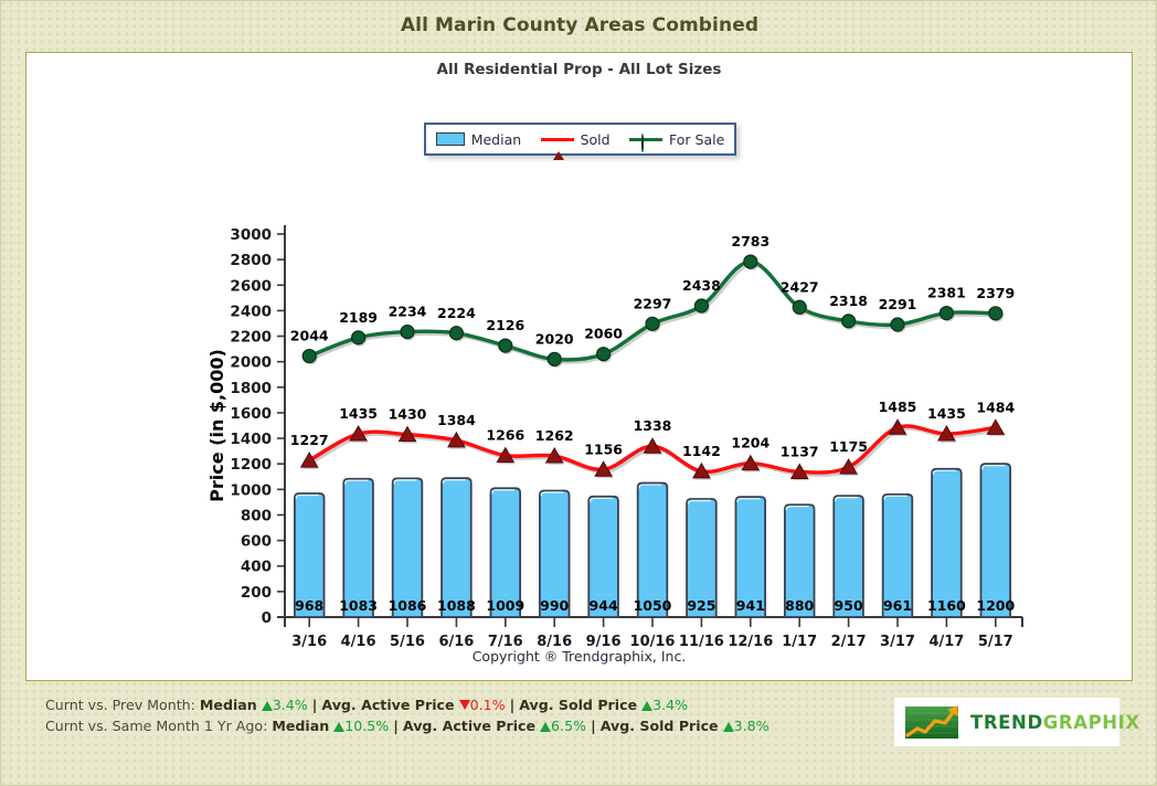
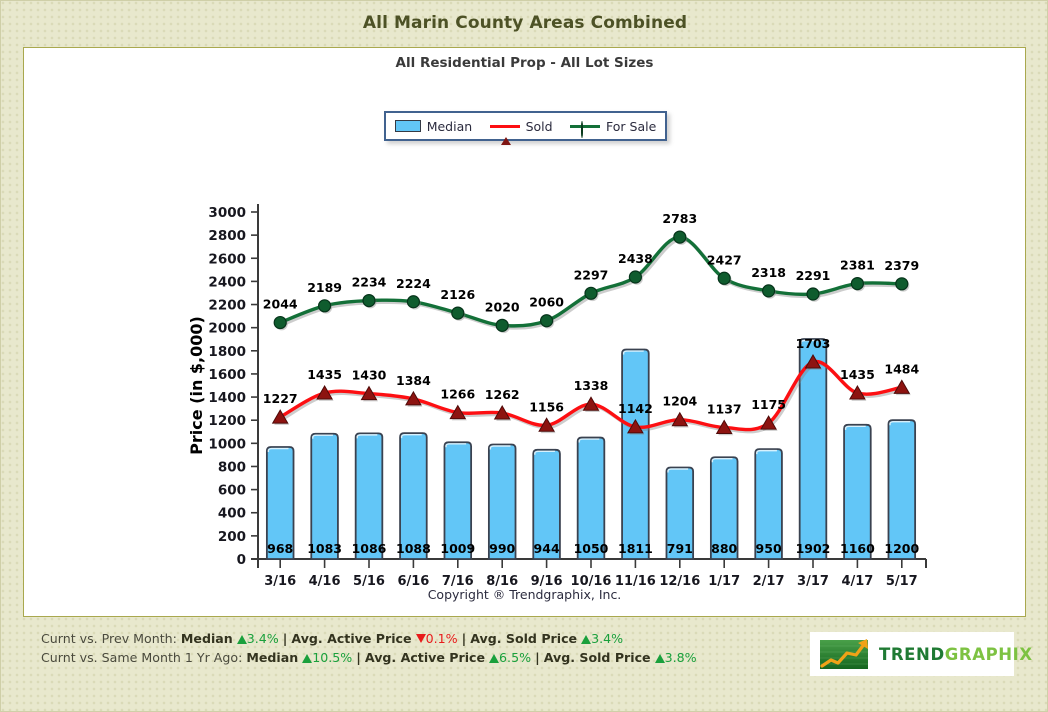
Median/11/16: 925 -> 1811
Median/12/16: 941 -> 791
Median/3/17: 961 -> 1902
Sold/3/17: 1485 -> 1703
